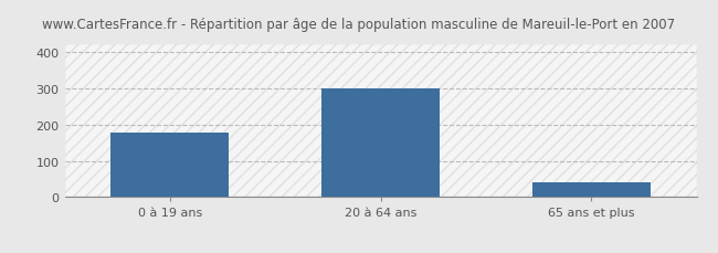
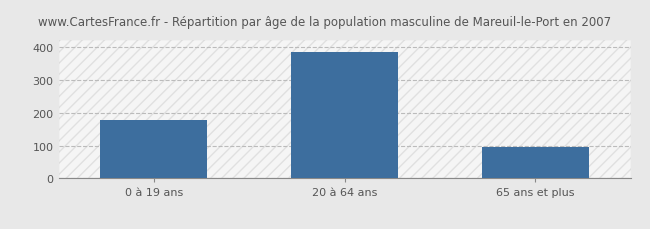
20 à 64 ans: 300 -> 385
65 ans et plus: 40 -> 97
